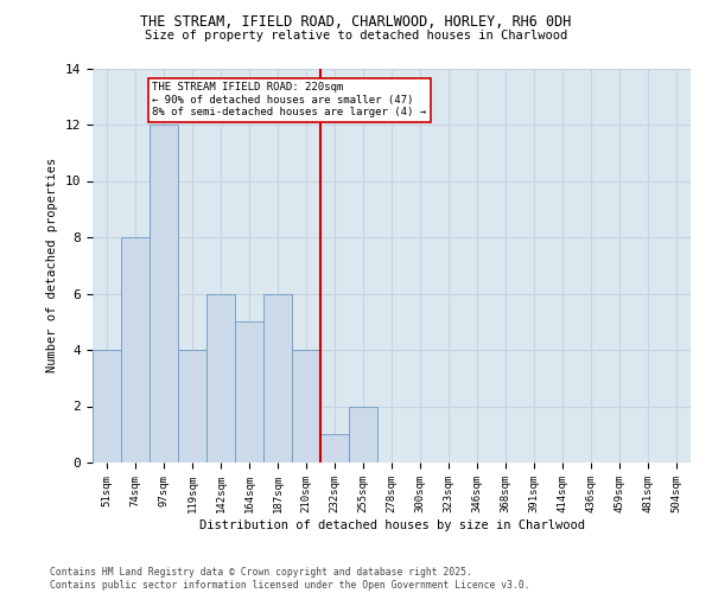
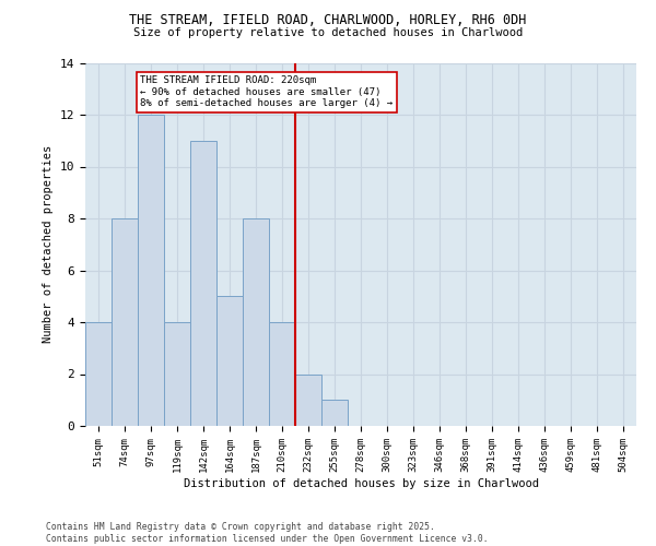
142sqm: 6 -> 11
187sqm: 6 -> 8
232sqm: 1 -> 2
255sqm: 2 -> 1
